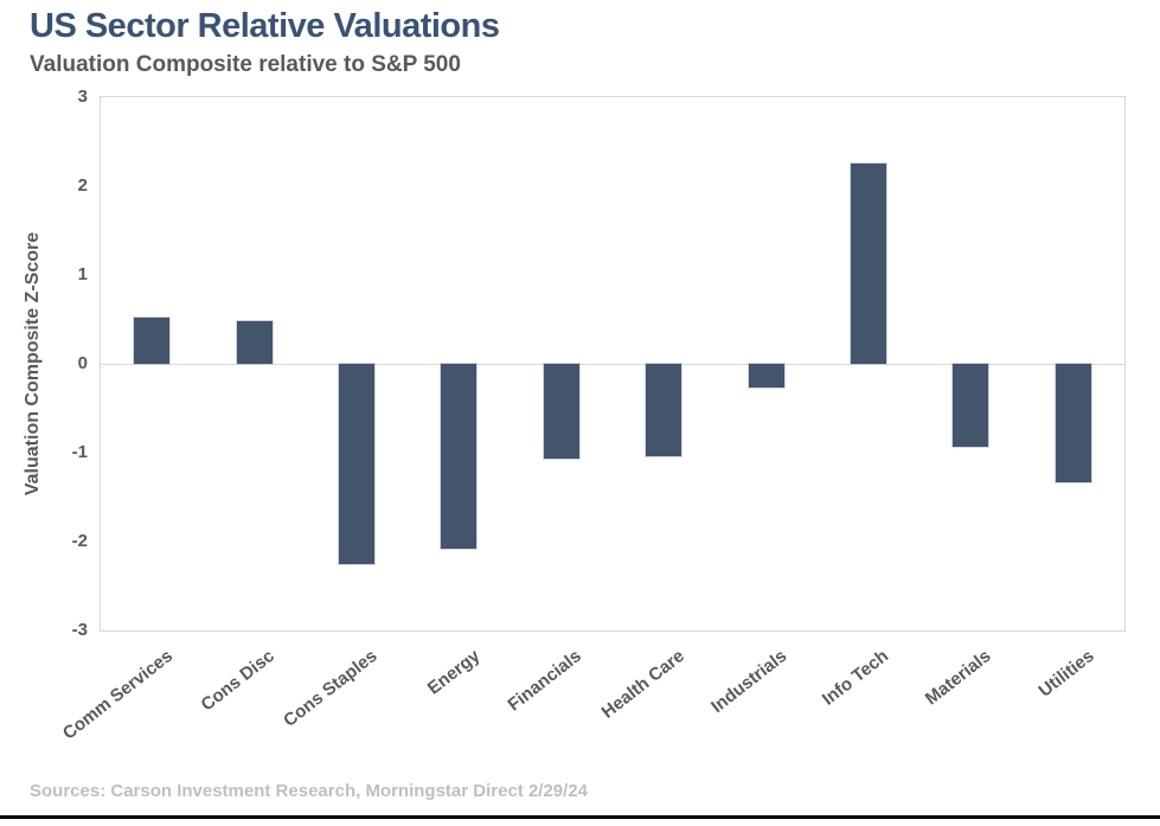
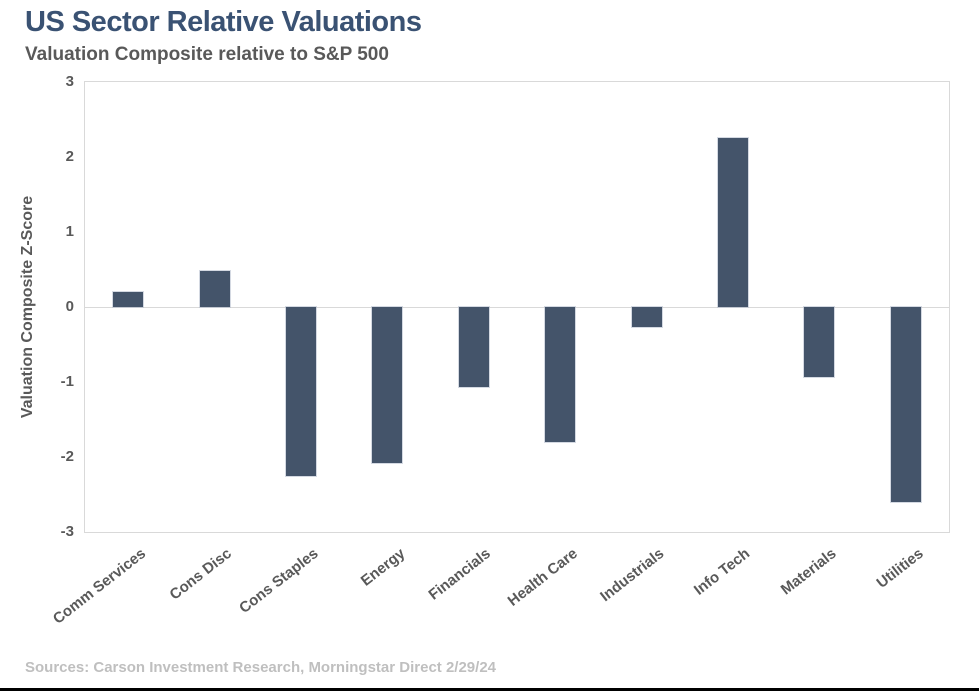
Comm Services: 0.5 -> 0.2
Health Care: -1.0 -> -1.8
Utilities: -1.3 -> -2.6
